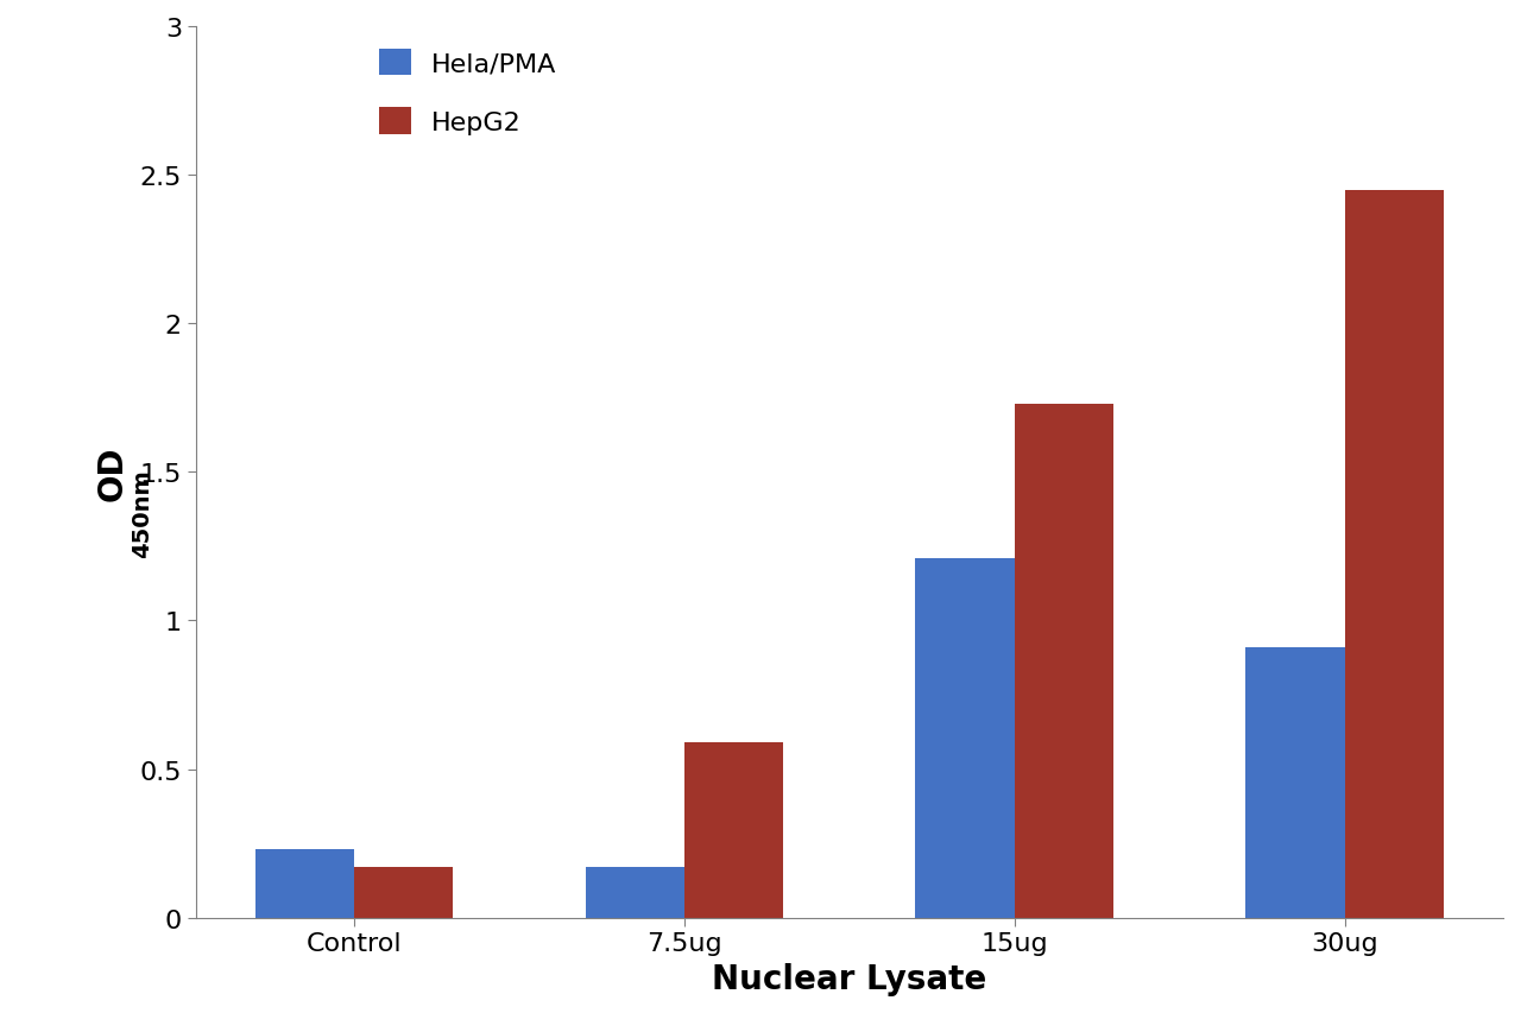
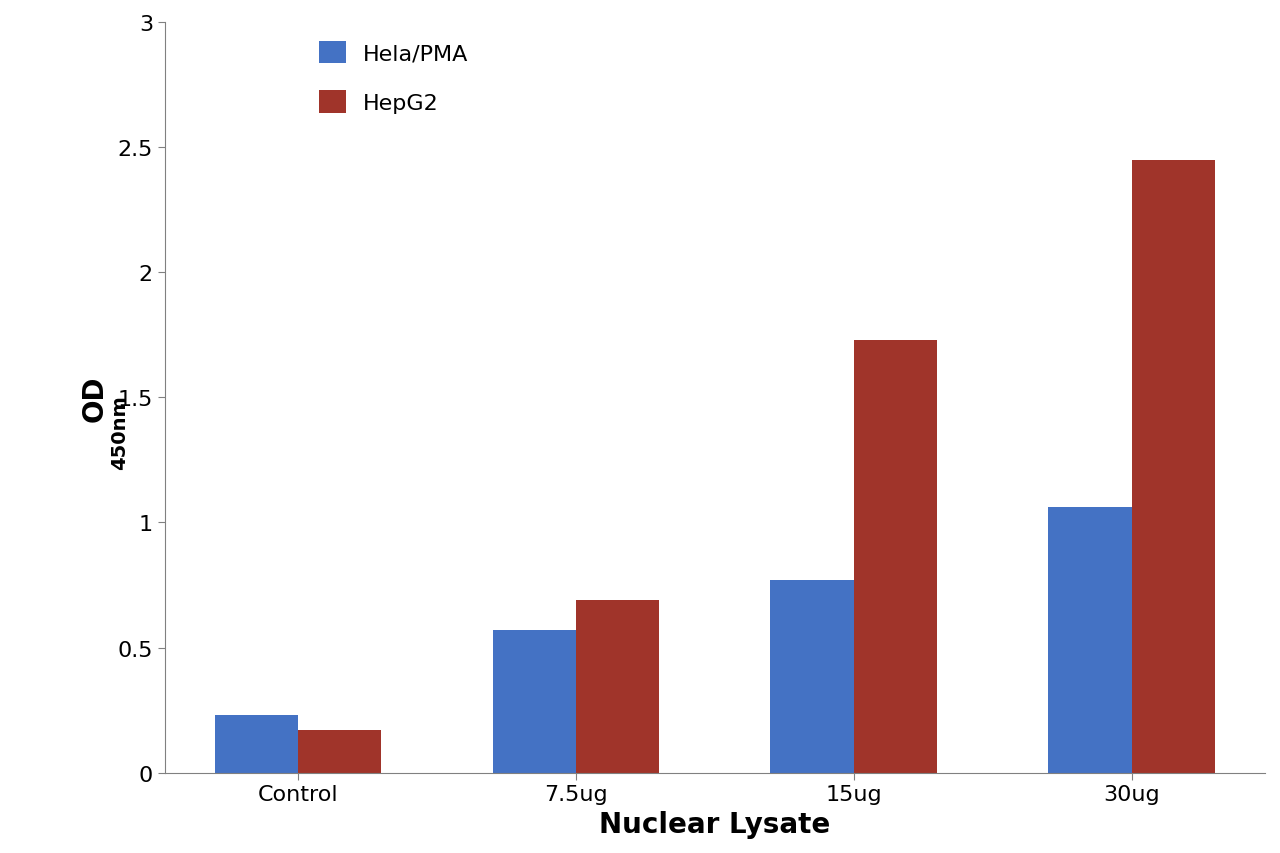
Hela/PMA/7.5ug: 0.17 -> 0.57
HepG2/7.5ug: 0.59 -> 0.69
Hela/PMA/15ug: 1.21 -> 0.77
Hela/PMA/30ug: 0.91 -> 1.06
